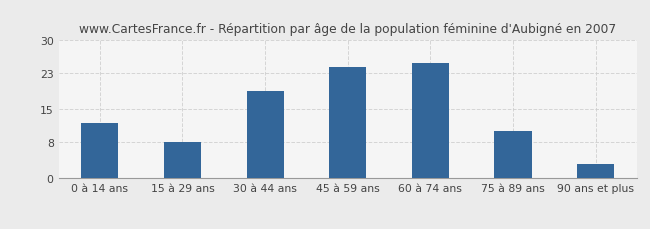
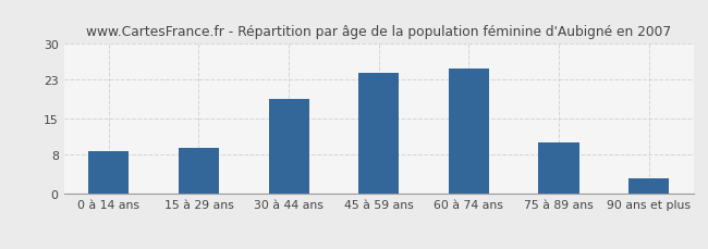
0 à 14 ans: 12.0 -> 8.5
15 à 29 ans: 8.0 -> 9.2
